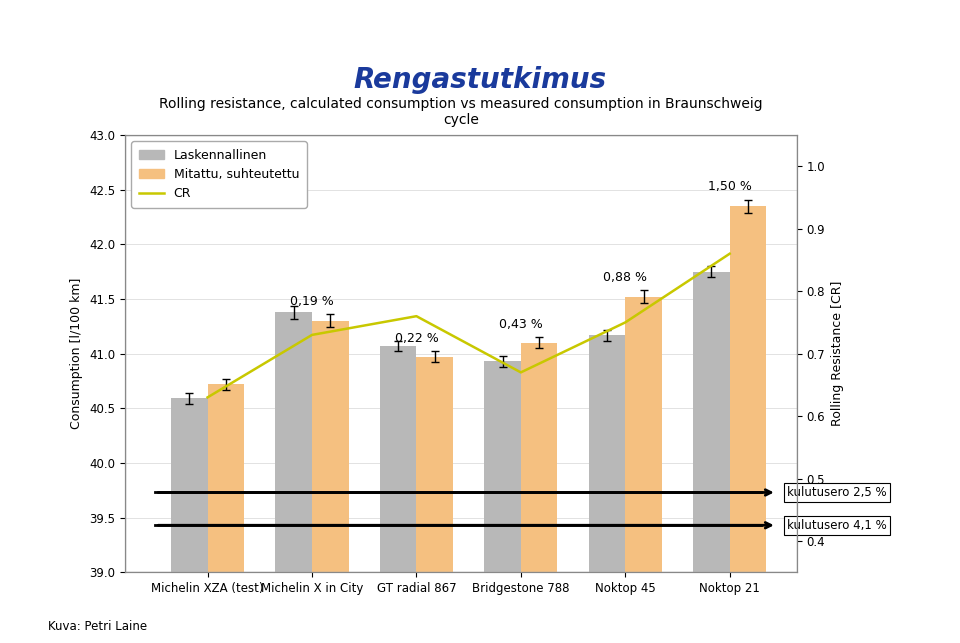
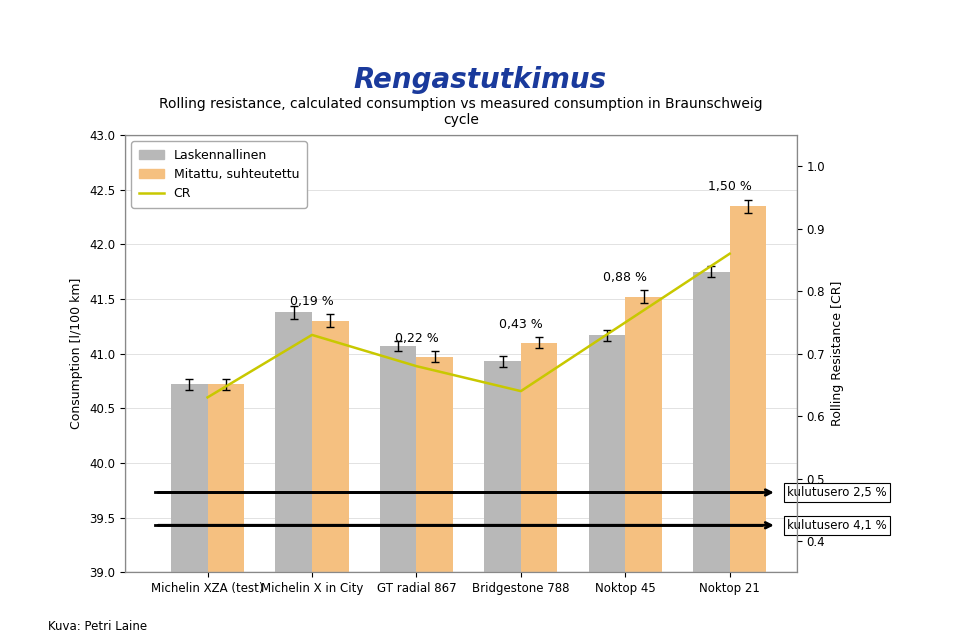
Laskennallinen/Michelin XZA (test): 40.59 -> 40.72
CR/GT radial 867: 0.76 -> 0.68
CR/Bridgestone 788: 0.67 -> 0.64
